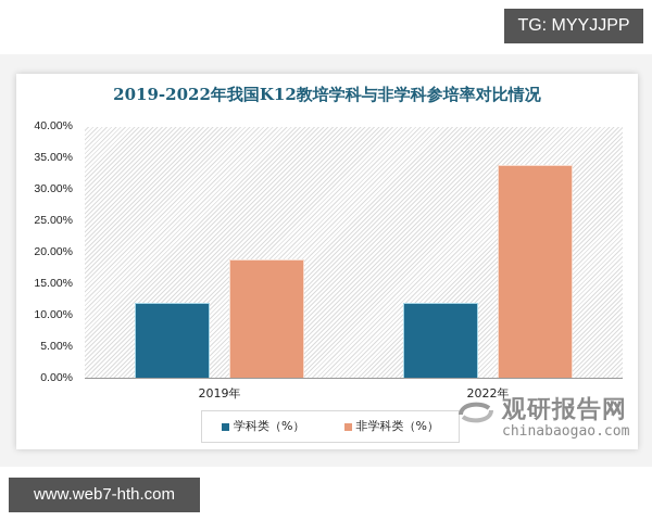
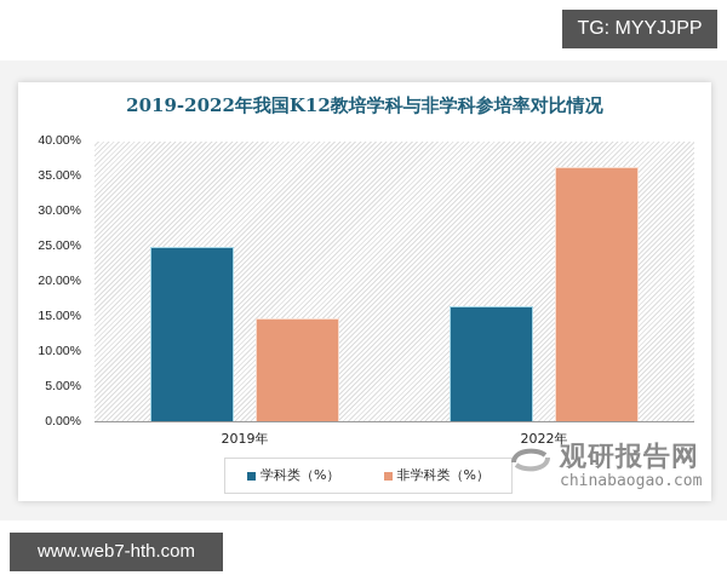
学科类（%）/2019年: 12% -> 25%
非学科类（%）/2019年: 19% -> 15%
学科类（%）/2022年: 12% -> 16%
非学科类（%）/2022年: 34% -> 36%
